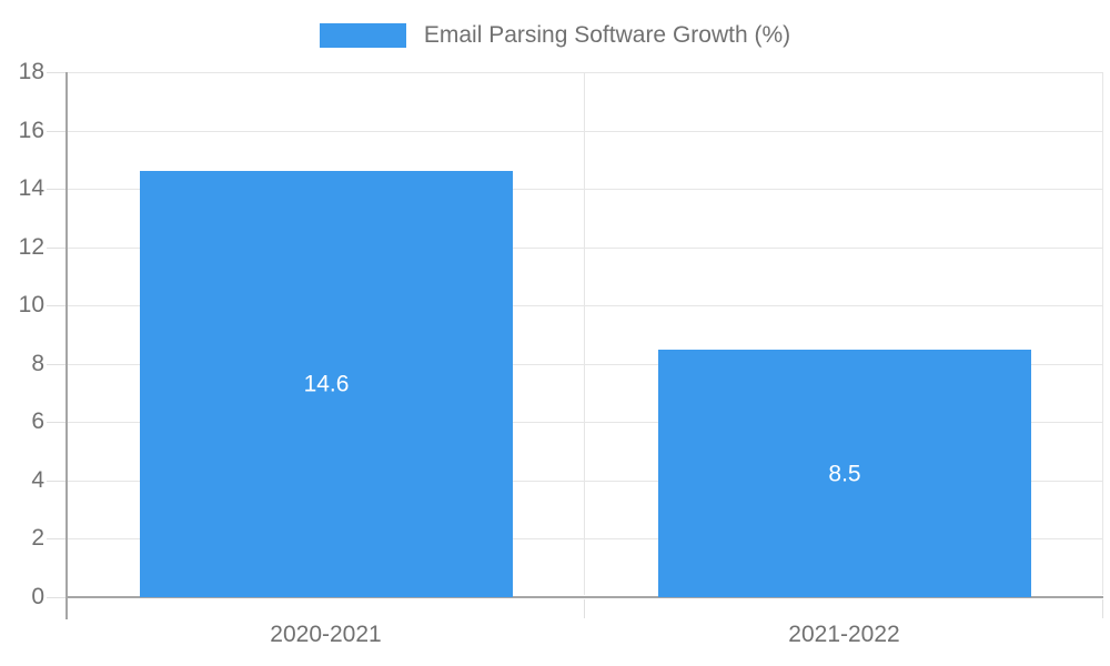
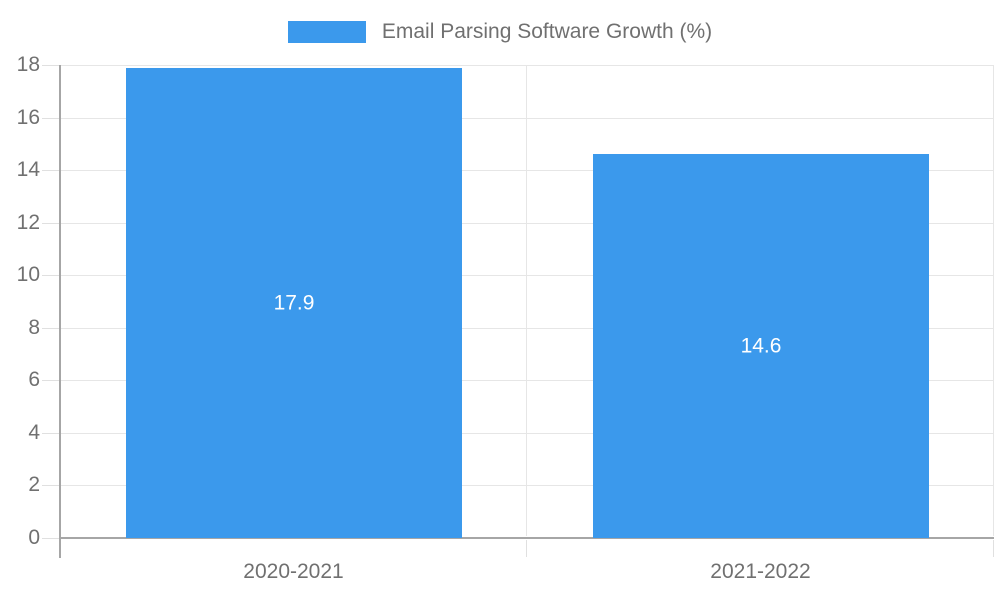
2020-2021: 14.6 -> 17.9
2021-2022: 8.5 -> 14.6
